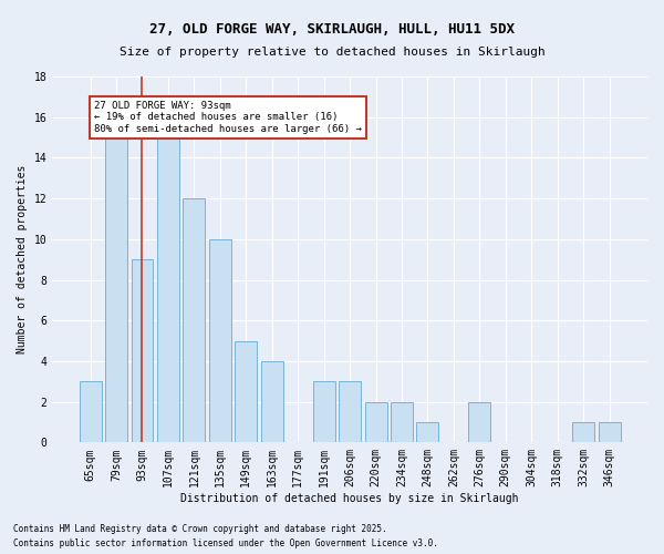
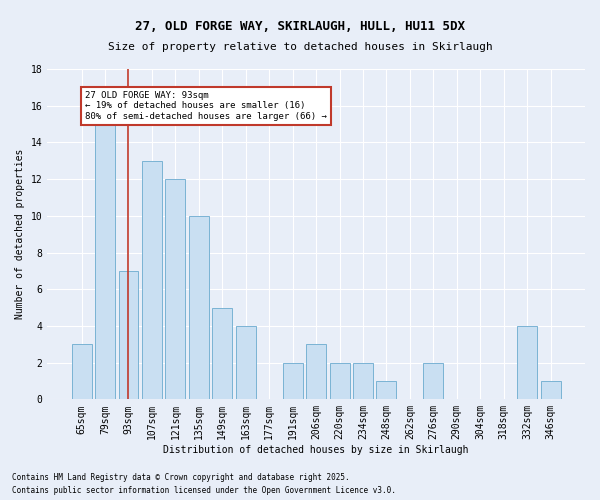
93sqm: 9 -> 7
107sqm: 15 -> 13
191sqm: 3 -> 2
332sqm: 1 -> 4
